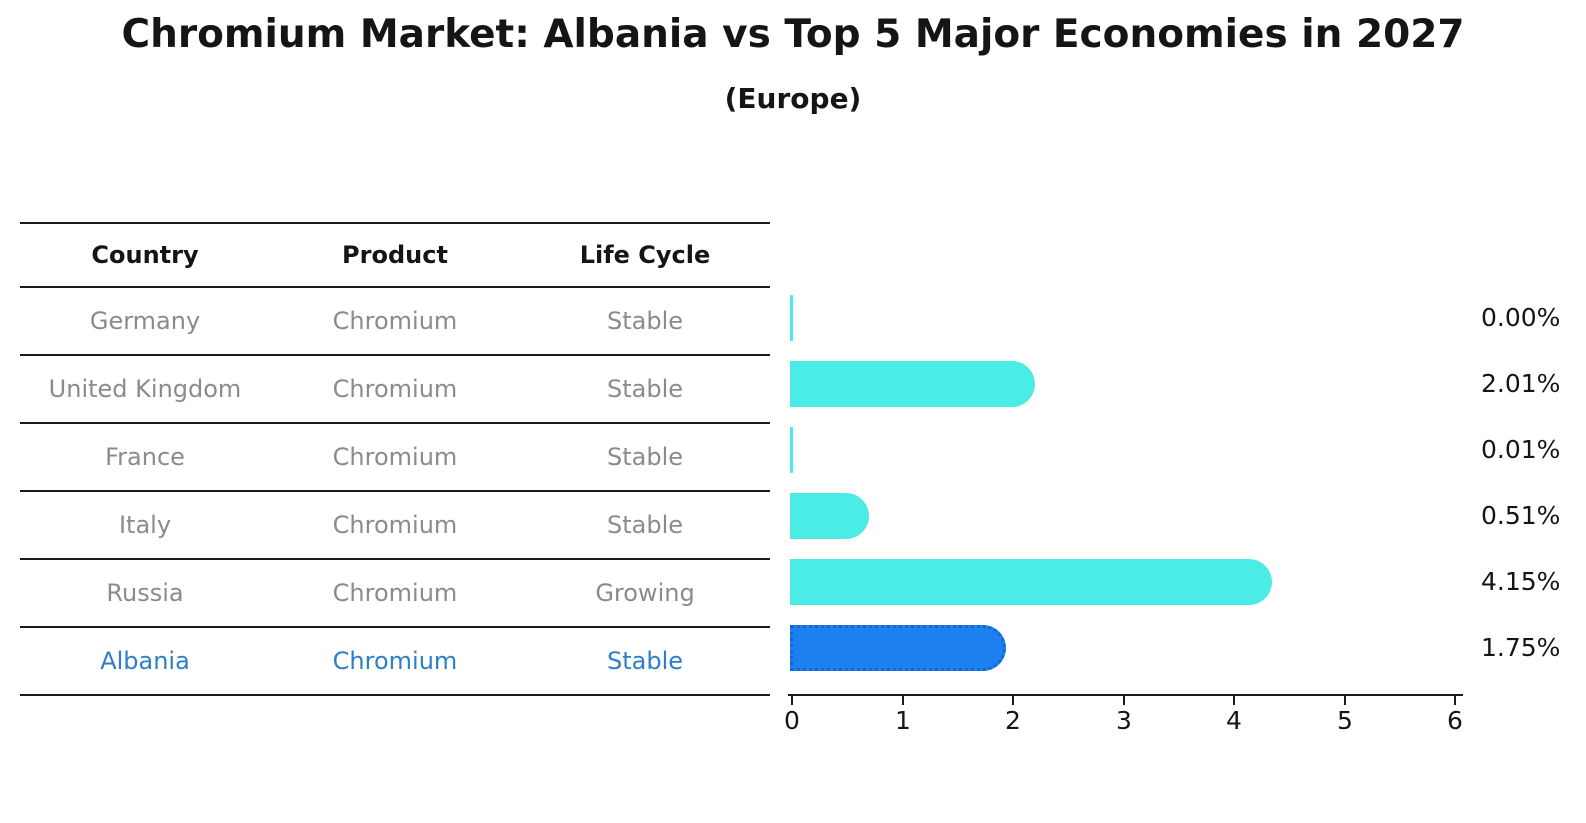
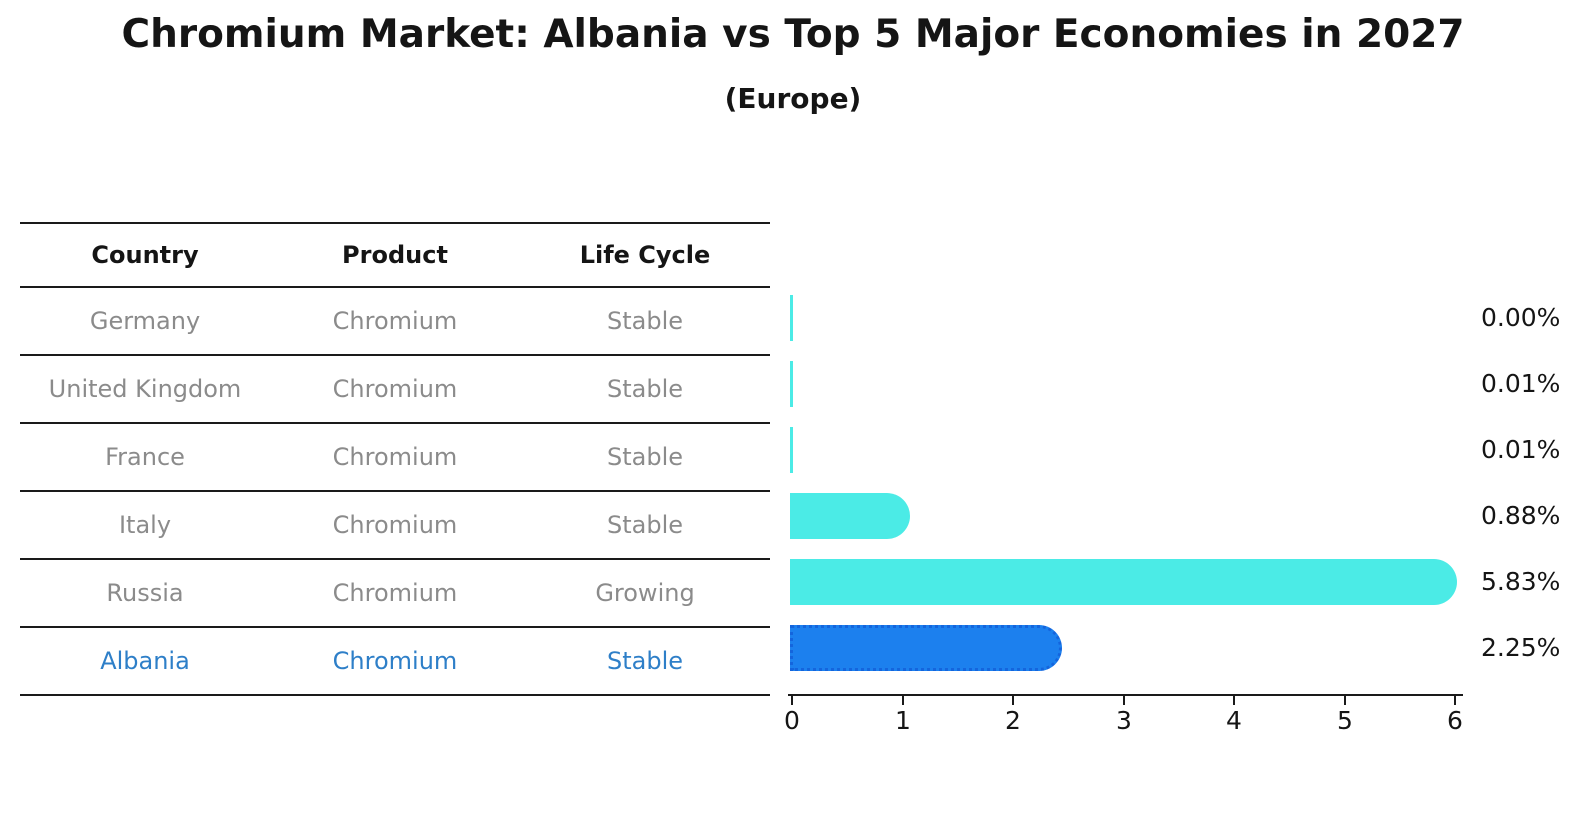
United Kingdom: 2.01% -> 0.01%
Italy: 0.51% -> 0.88%
Russia: 4.15% -> 5.83%
Albania: 1.75% -> 2.25%
